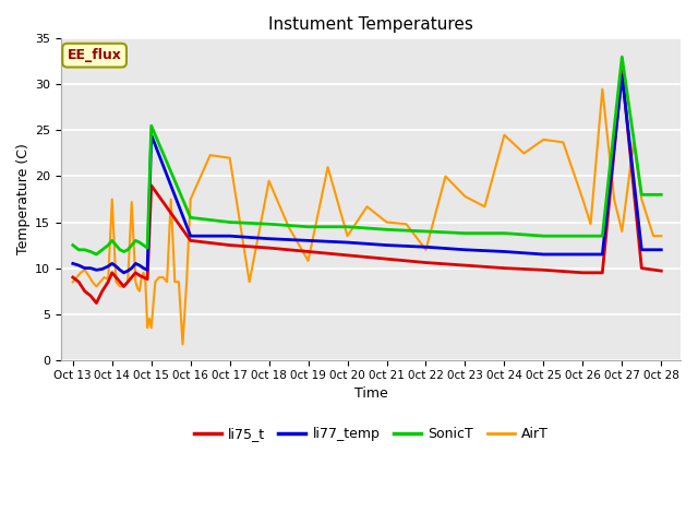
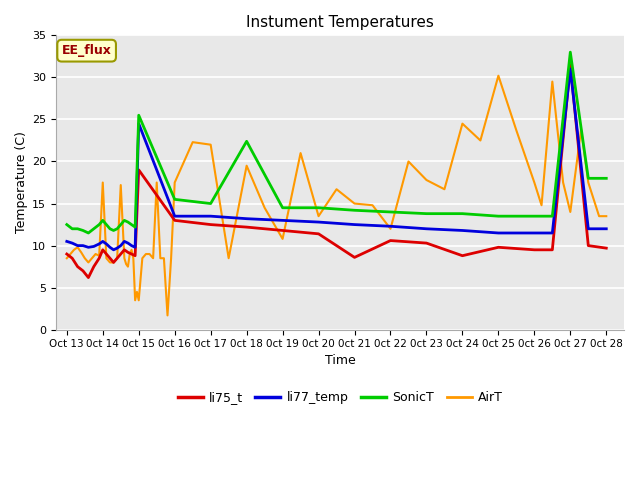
SonicT/0ct 18: 14.8 -> 22.4
li75_t/0ct 21: 11.0 -> 8.6
li75_t/0ct 24: 10.0 -> 8.8
AirT/0ct 25: 24.0 -> 30.2
